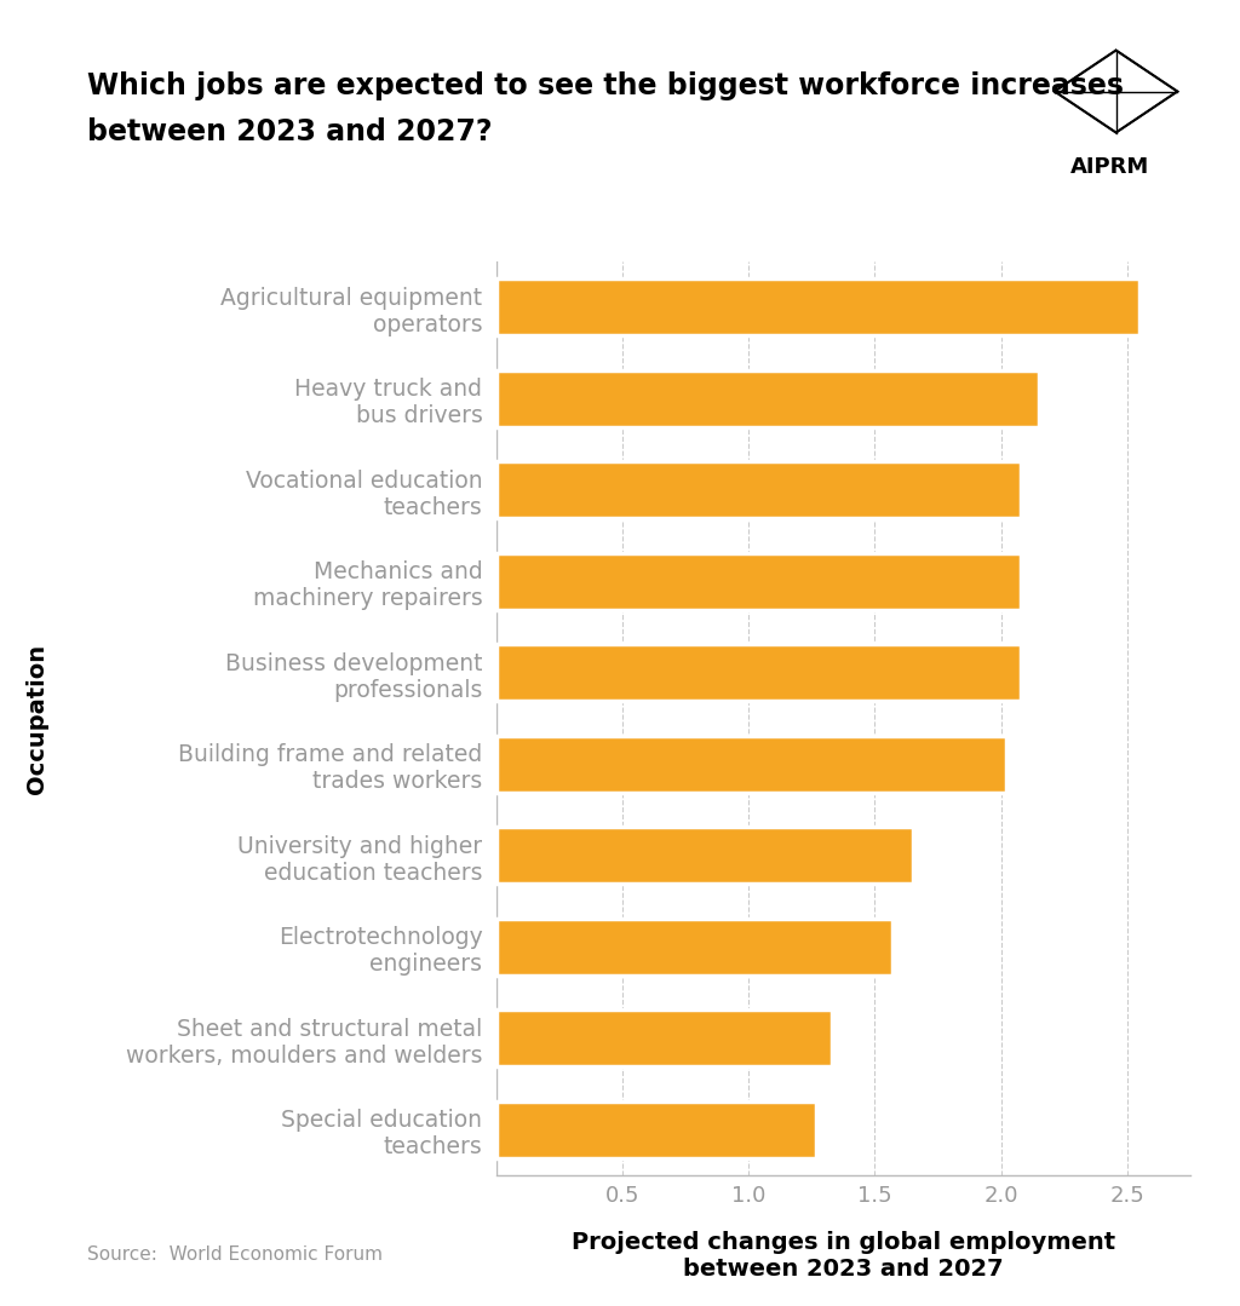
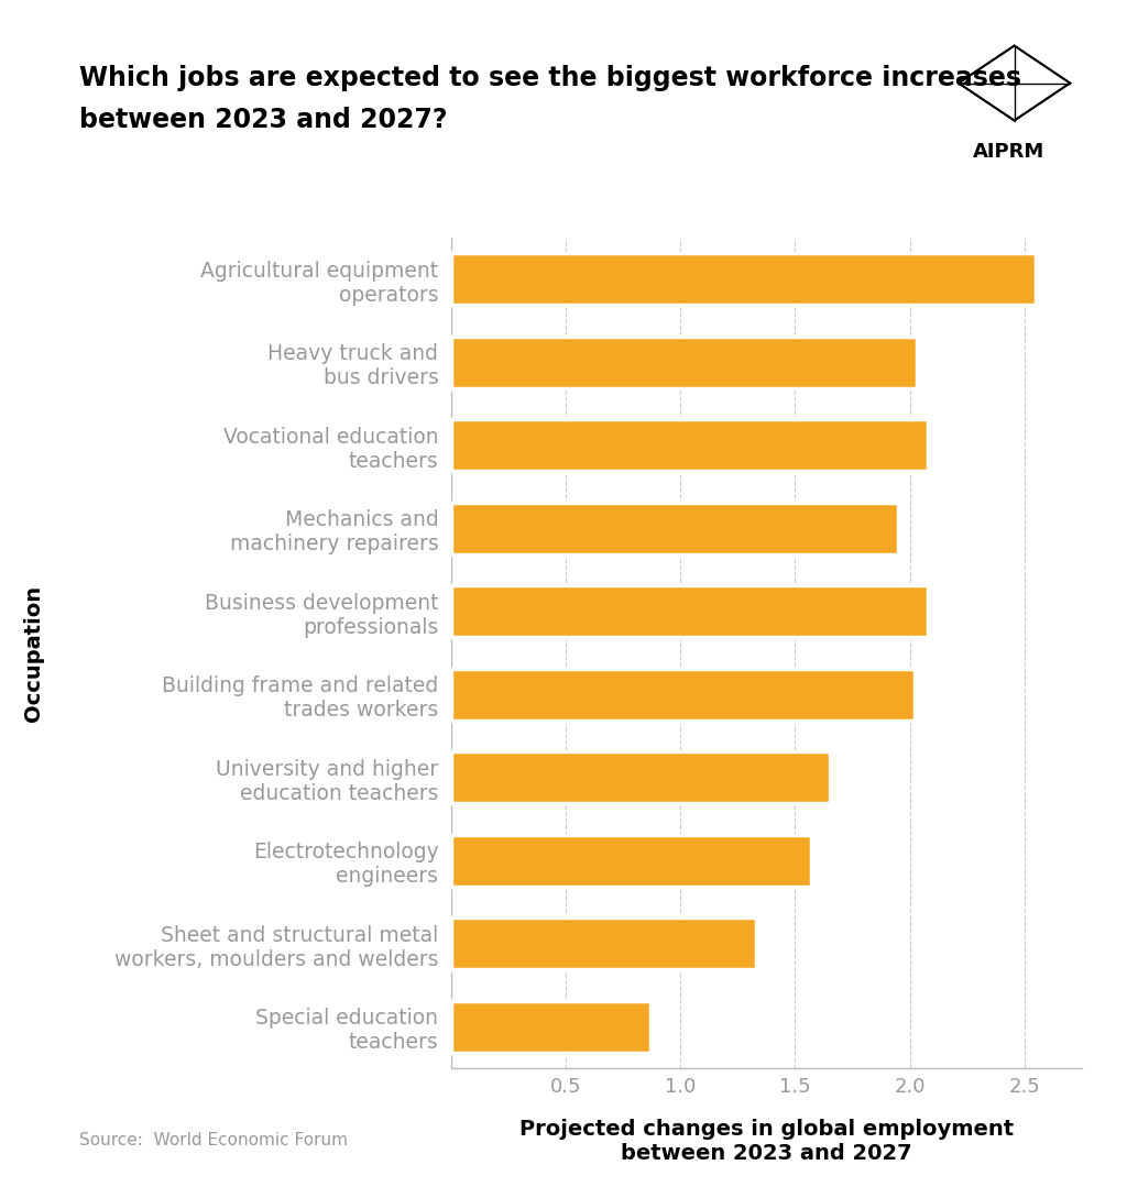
Heavy truck and bus drivers: 2.15 -> 2.03
Mechanics and machinery repairers: 2.08 -> 1.95
Special education teachers: 1.27 -> 0.87
